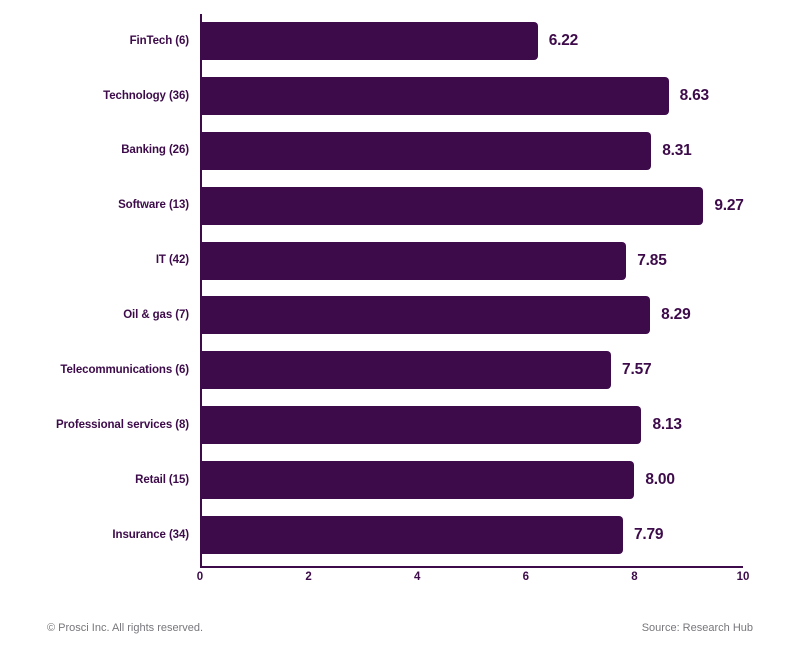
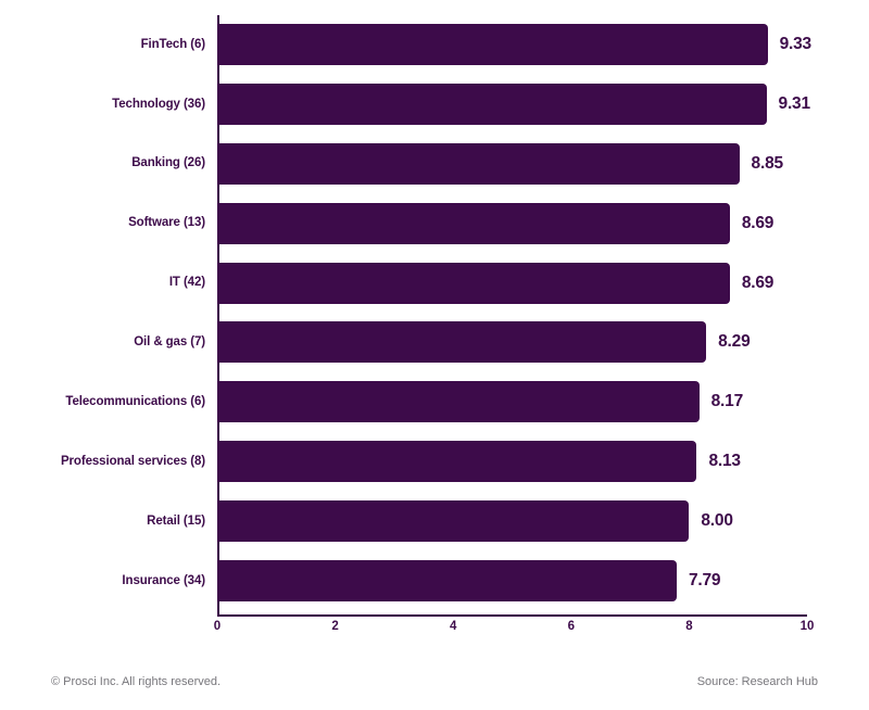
FinTech (6): 6.22 -> 9.33
Technology (36): 8.63 -> 9.31
Banking (26): 8.31 -> 8.85
Software (13): 9.27 -> 8.69
IT (42): 7.85 -> 8.69
Telecommunications (6): 7.57 -> 8.17
